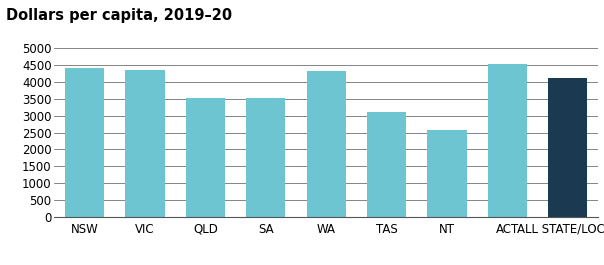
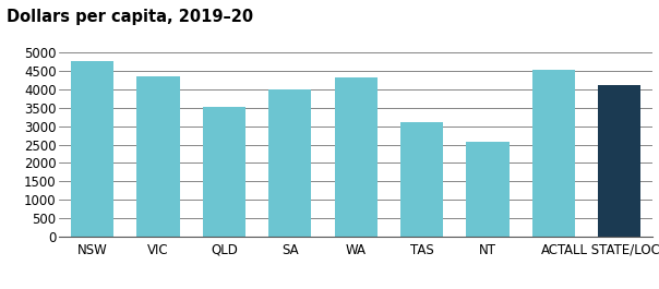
NSW: 4400 -> 4750
SA: 3520 -> 4000
